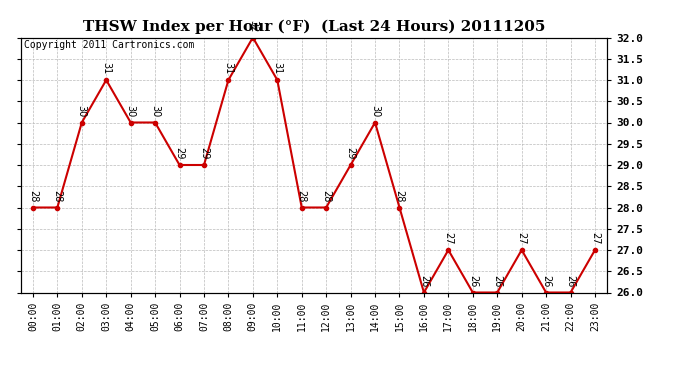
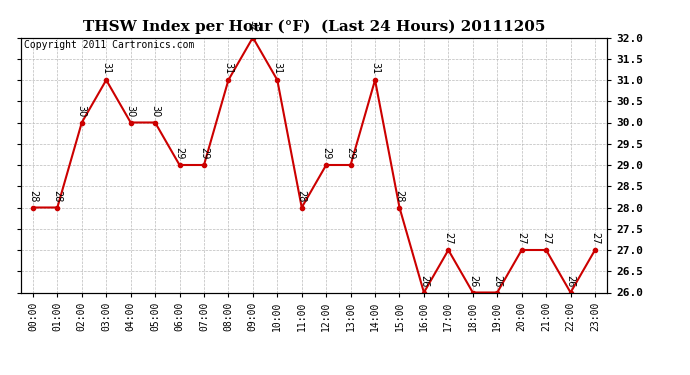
12:00: 28 -> 29
14:00: 30 -> 31
21:00: 26 -> 27
